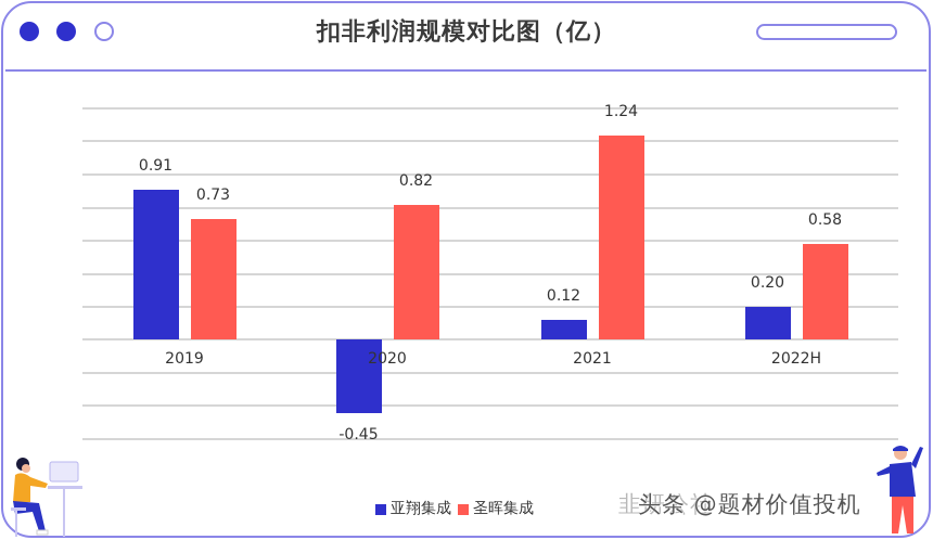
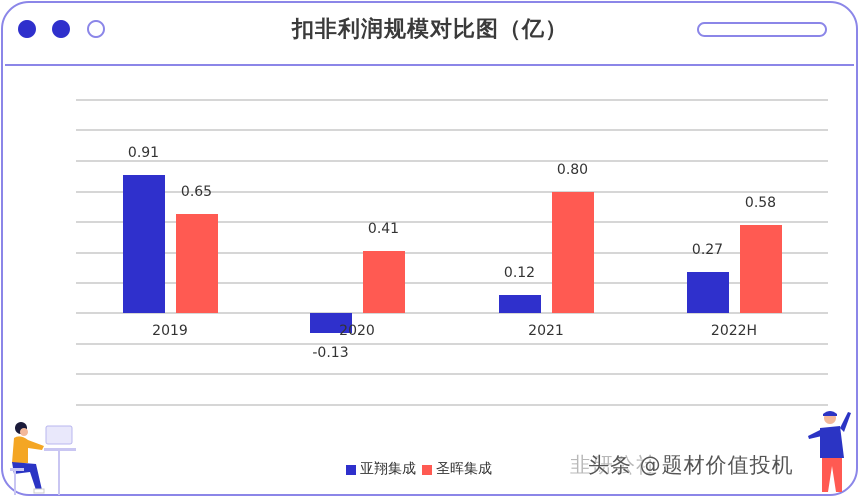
圣晖集成/2019: 0.73 -> 0.65
亚翔集成/2020: -0.45 -> -0.13
圣晖集成/2020: 0.82 -> 0.41
圣晖集成/2021: 1.24 -> 0.80
亚翔集成/2022H: 0.20 -> 0.27
